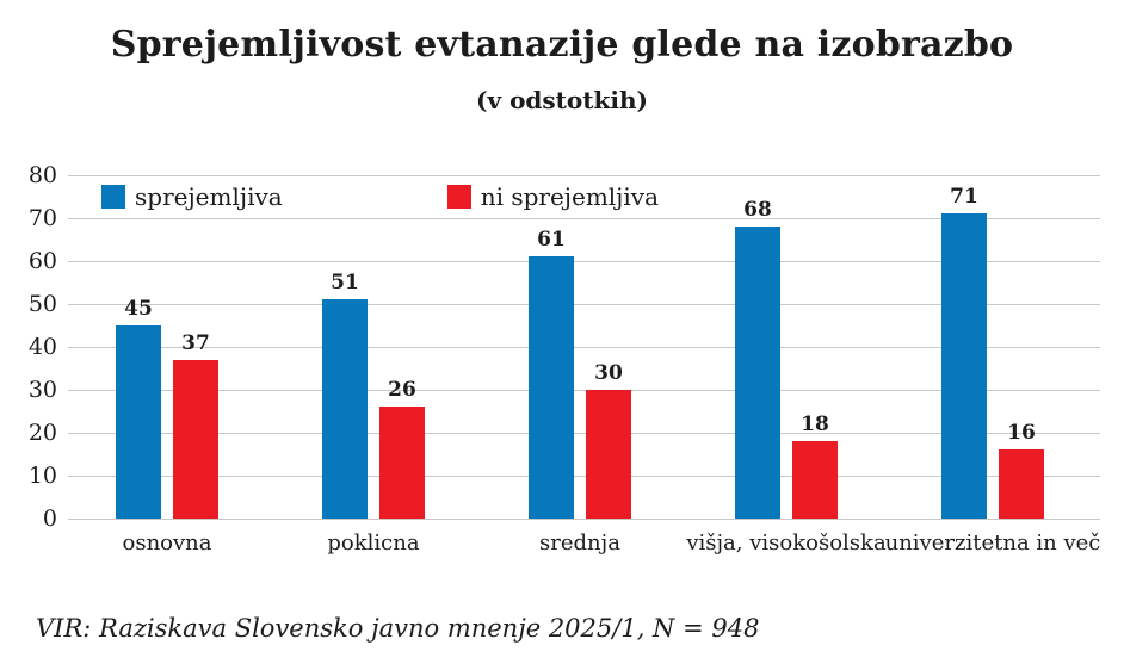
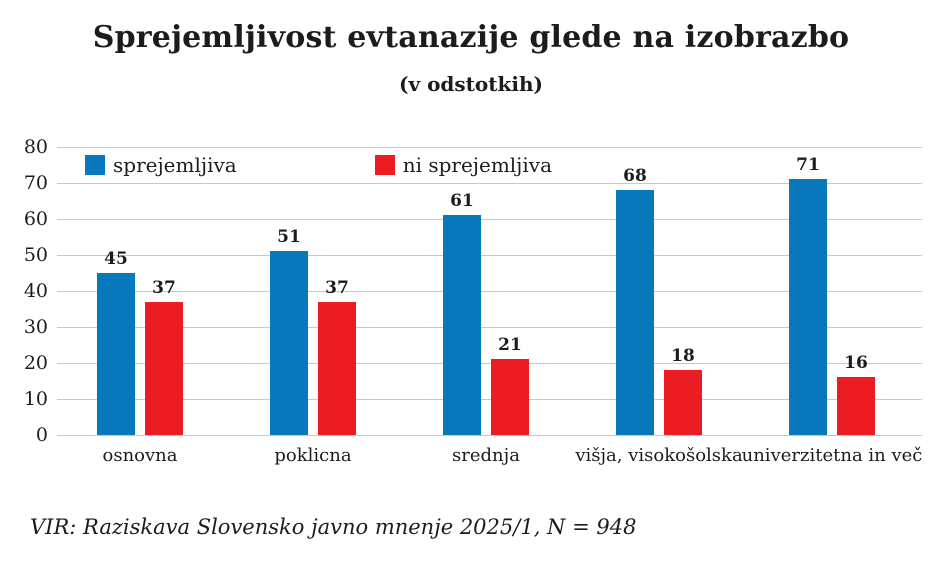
ni sprejemljiva/poklicna: 26 -> 37
ni sprejemljiva/srednja: 30 -> 21
